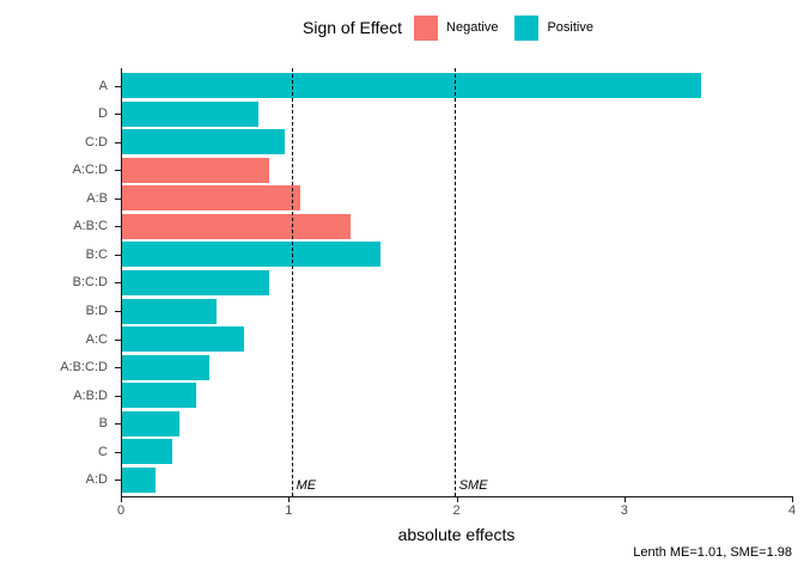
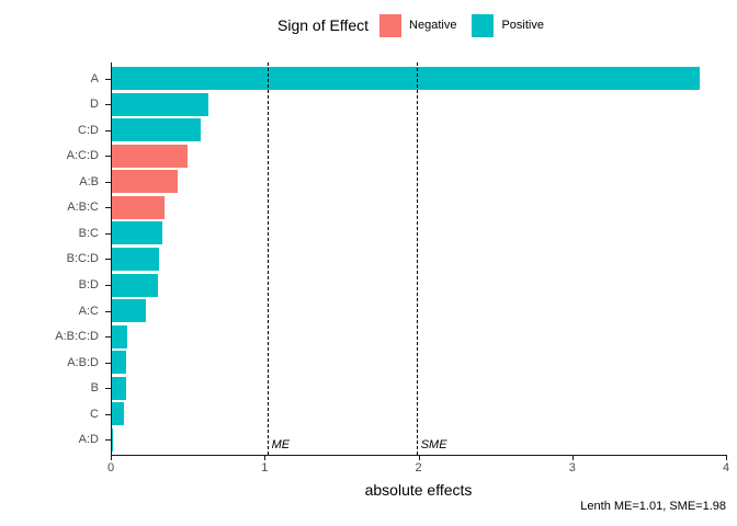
A: 3.45 -> 3.82
D: 0.81 -> 0.63
C:D: 0.97 -> 0.58
A:C:D: 0.88 -> 0.49
A:B: 1.06 -> 0.43
A:B:C: 1.36 -> 0.34
B:C: 1.54 -> 0.33
B:C:D: 0.88 -> 0.31
B:D: 0.56 -> 0.30
A:C: 0.73 -> 0.22
A:B:C:D: 0.52 -> 0.10
A:B:D: 0.44 -> 0.09
B: 0.34 -> 0.09
C: 0.30 -> 0.08
A:D: 0.20 -> 0.01
